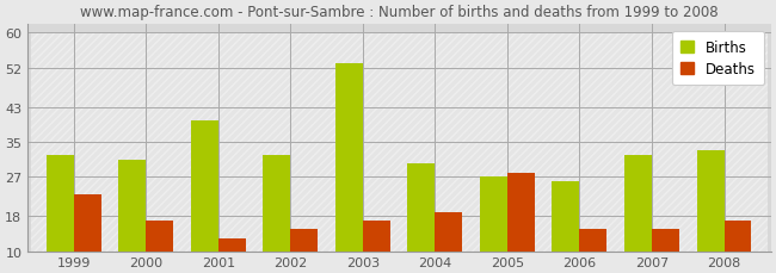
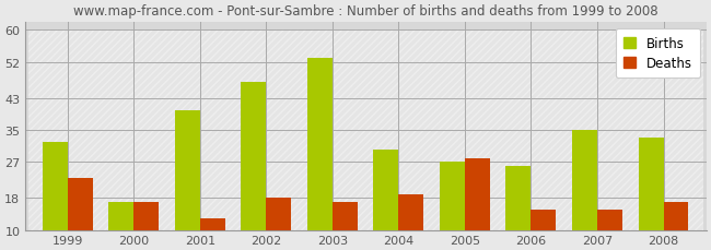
Births/2000: 31 -> 17
Births/2002: 32 -> 47
Deaths/2002: 15 -> 18
Births/2007: 32 -> 35
